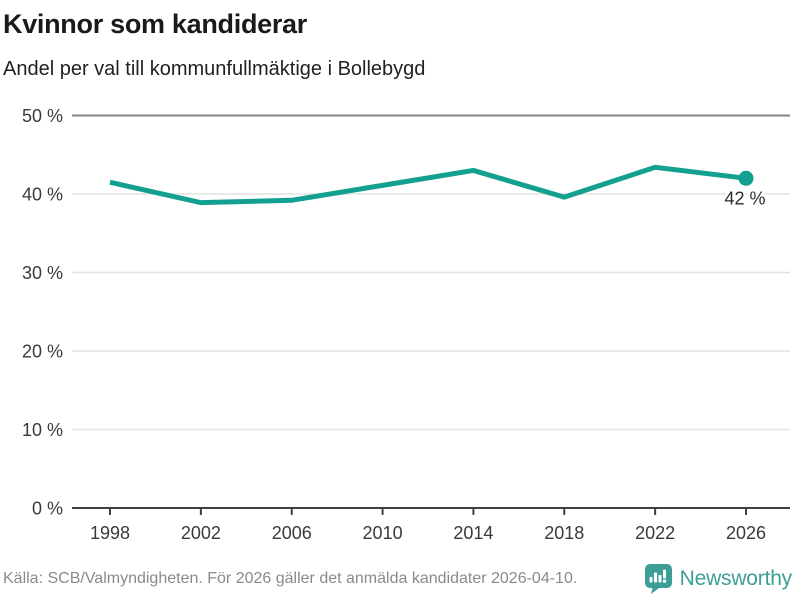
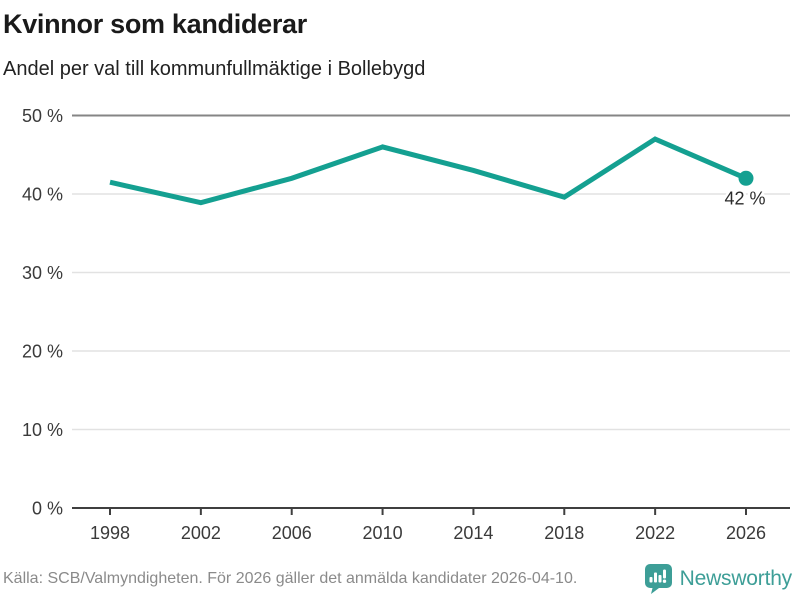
2006: 39% -> 42%
2010: 41% -> 46%
2022: 43% -> 47%
